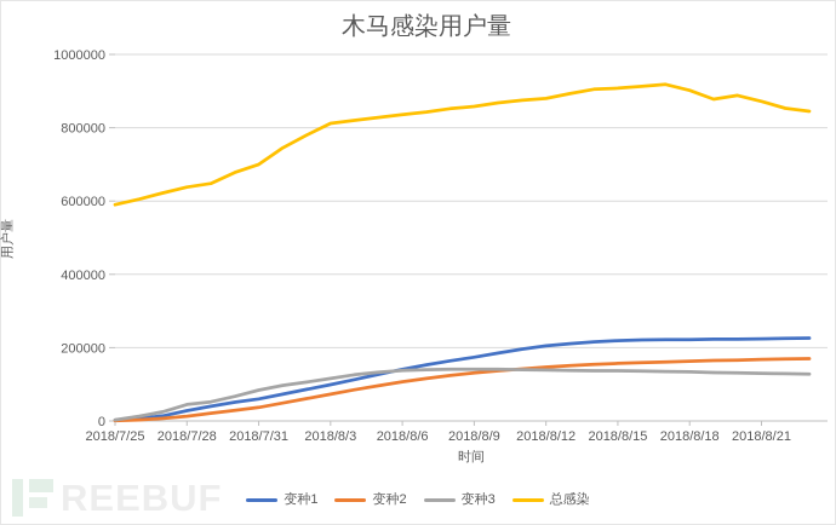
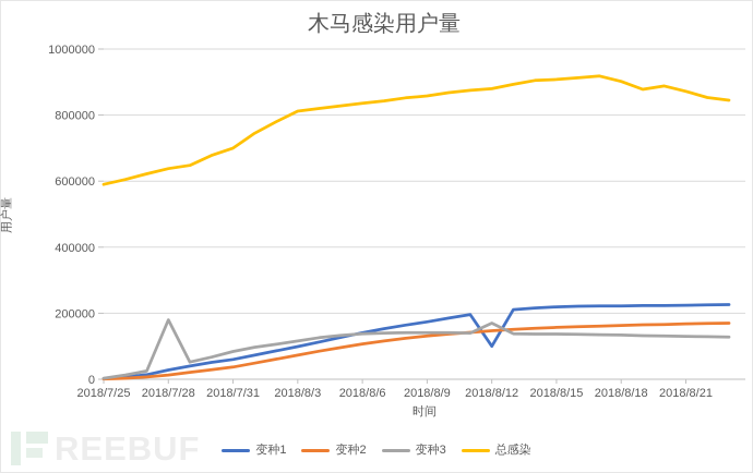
变种3/2018/7/28: 40000 -> 180000
变种1/2018/8/12: 200000 -> 100000
变种3/2018/8/12: 140000 -> 170000
